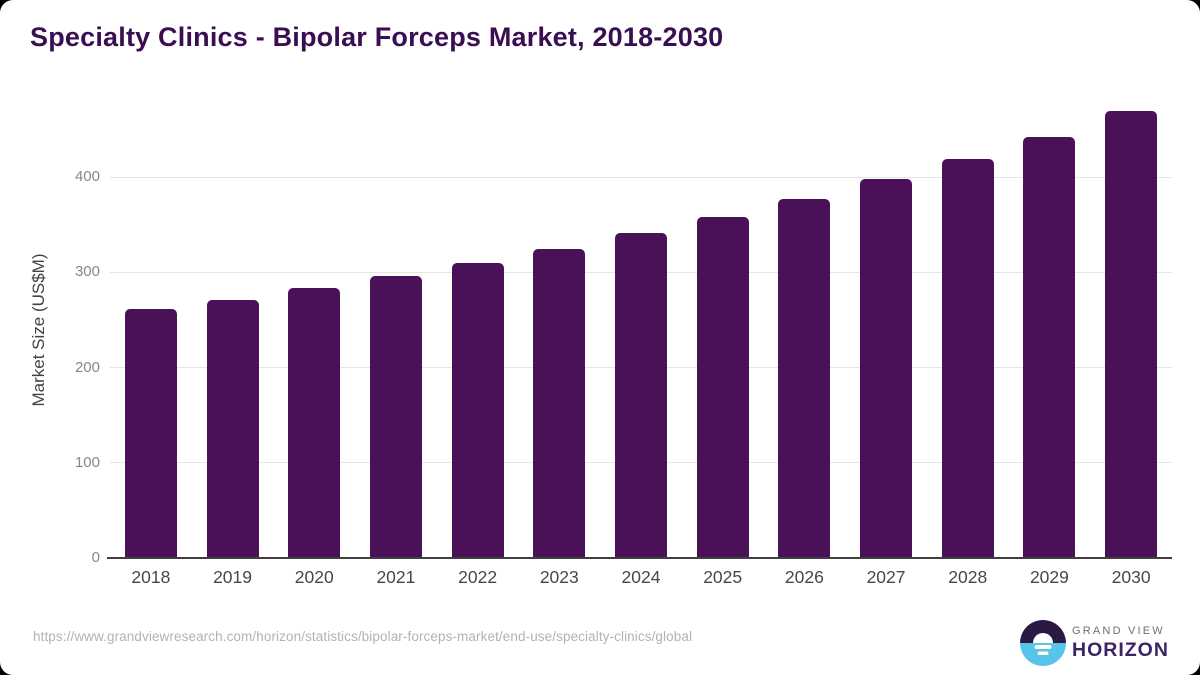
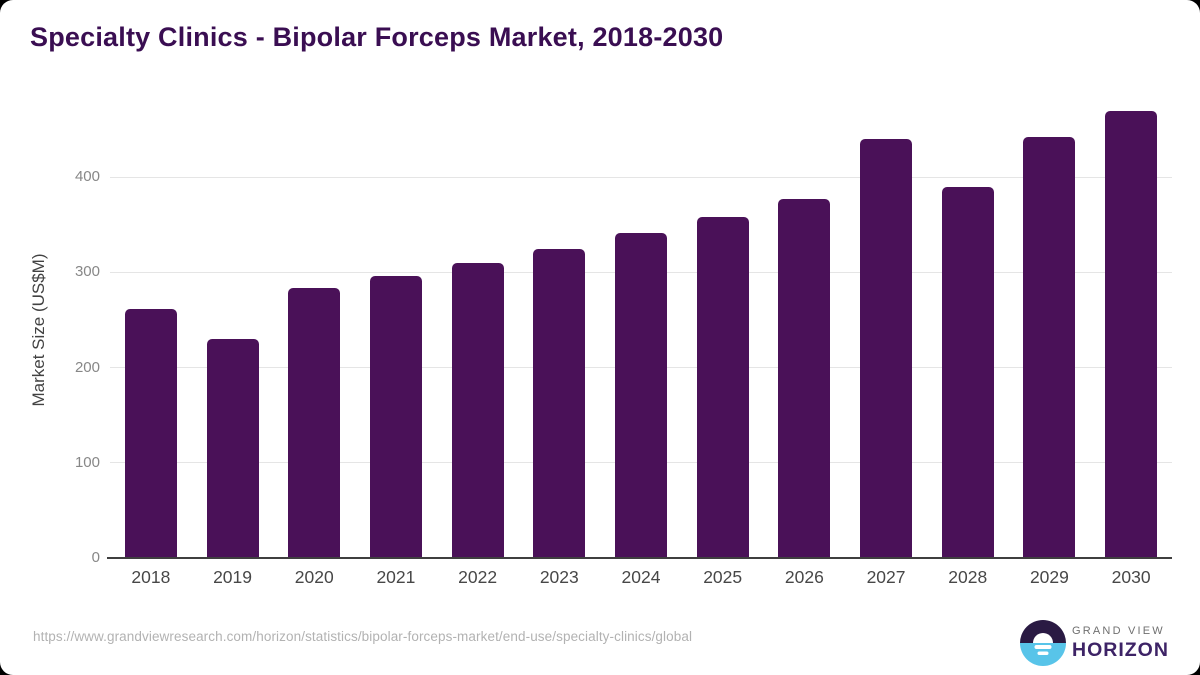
2019: 270 -> 230
2027: 400 -> 440
2028: 420 -> 390
